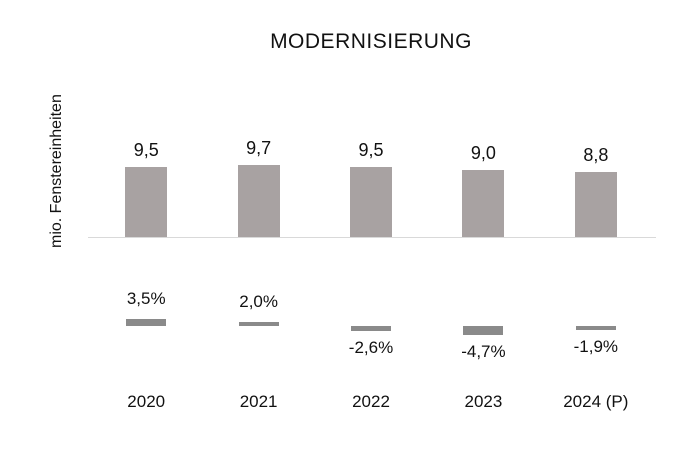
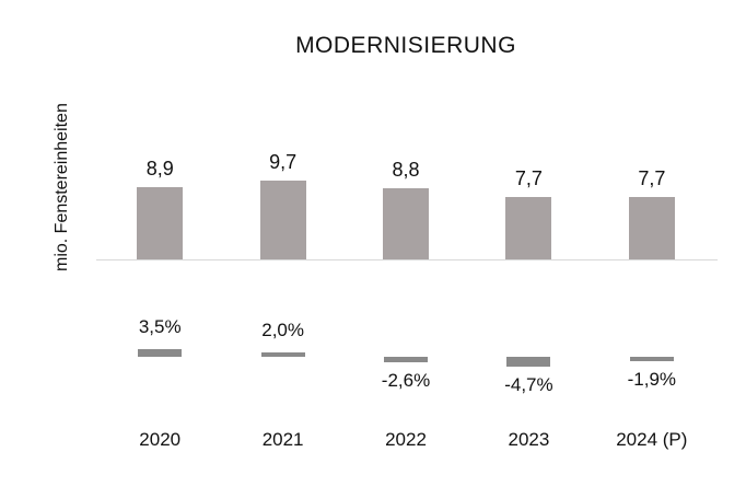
mio. Fenstereinheiten/2020: 9,5 -> 8,9
mio. Fenstereinheiten/2022: 9,5 -> 8,8
mio. Fenstereinheiten/2023: 9,0 -> 7,7
mio. Fenstereinheiten/2024 (P): 8,8 -> 7,7
